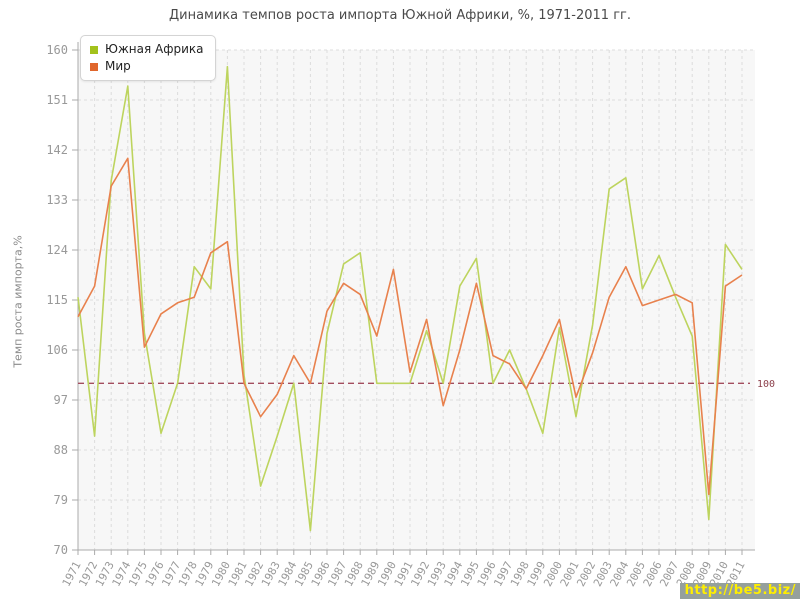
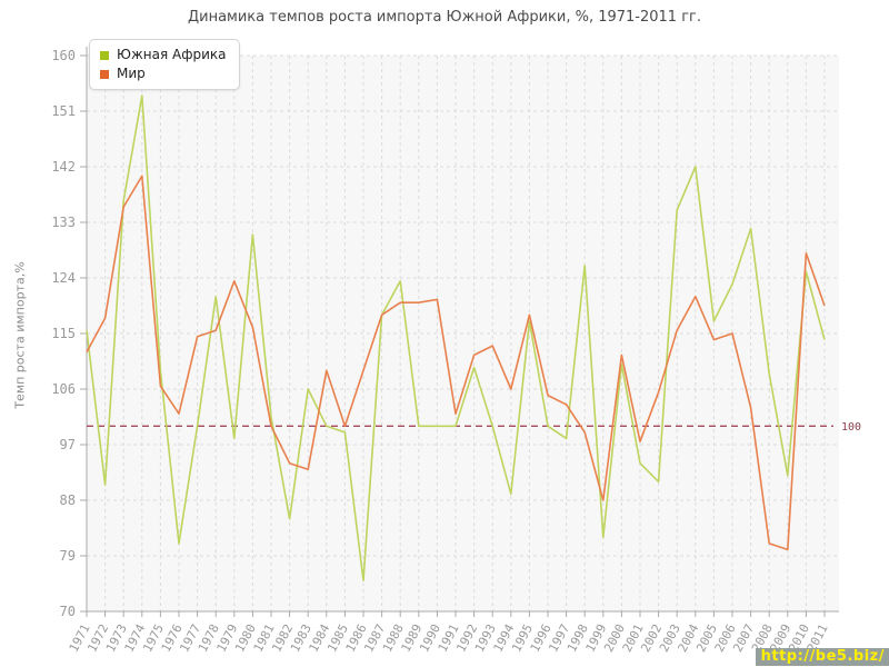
Южная Африка/1976: 91 -> 81
Мир/1976: 112 -> 102
Южная Африка/1979: 117 -> 98
Южная Африка/1980: 157 -> 131
Мир/1980: 126 -> 116
Южная Африка/1982: 82 -> 85
Южная Африка/1983: 90 -> 106
Мир/1983: 98 -> 93
Мир/1984: 105 -> 109
Южная Африка/1985: 74 -> 99
Южная Африка/1986: 109 -> 75
Мир/1986: 113 -> 109
Южная Африка/1987: 122 -> 118
Мир/1988: 116 -> 120
Мир/1989: 108 -> 120
Мир/1993: 96 -> 113
Южная Африка/1994: 118 -> 89
Южная Африка/1995: 122 -> 117
Южная Африка/1997: 106 -> 98
Южная Африка/1998: 99 -> 126
Южная Африка/1999: 91 -> 82
Мир/1999: 105 -> 88
Южная Африка/2002: 110 -> 91
Южная Африка/2004: 137 -> 142
Южная Африка/2007: 116 -> 132
Мир/2007: 116 -> 103
Мир/2008: 114 -> 81
Южная Африка/2009: 76 -> 92
Мир/2010: 118 -> 128
Южная Африка/2011: 120 -> 114
